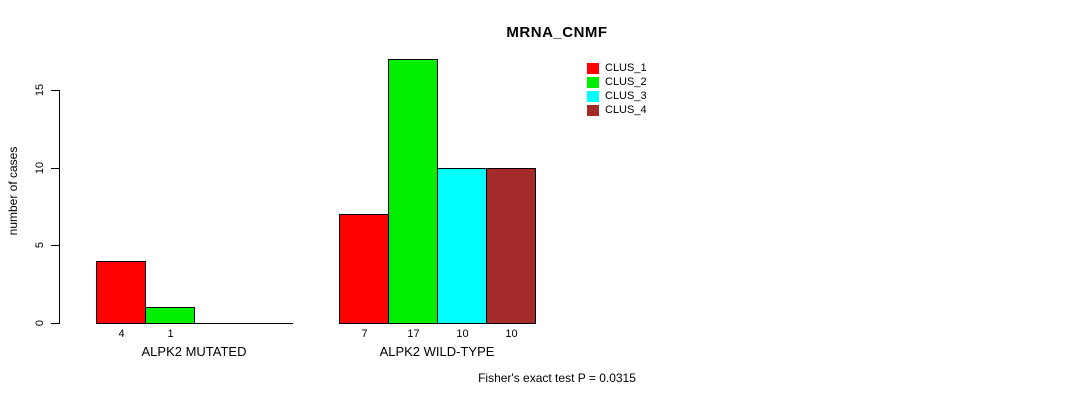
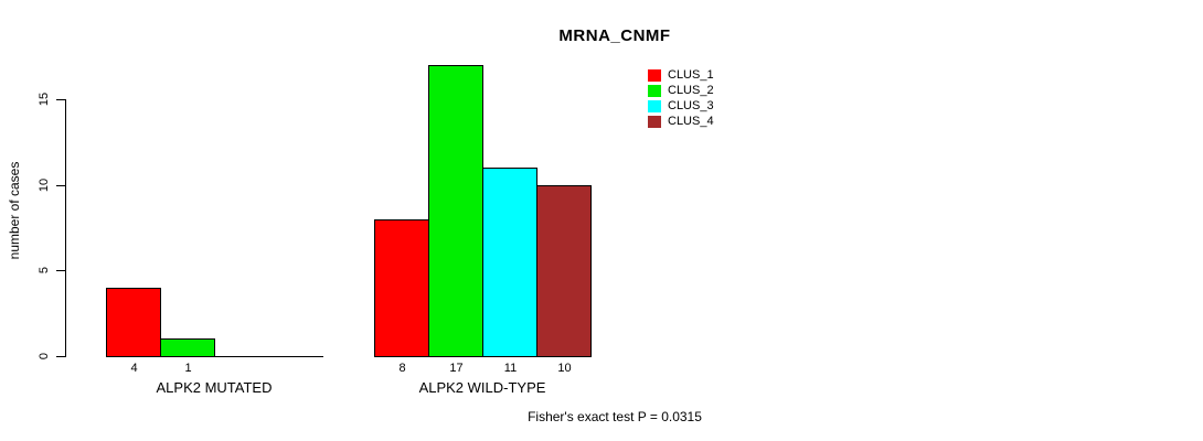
CLUS_1/ALPK2 WILD-TYPE: 7 -> 8
CLUS_3/ALPK2 WILD-TYPE: 10 -> 11
